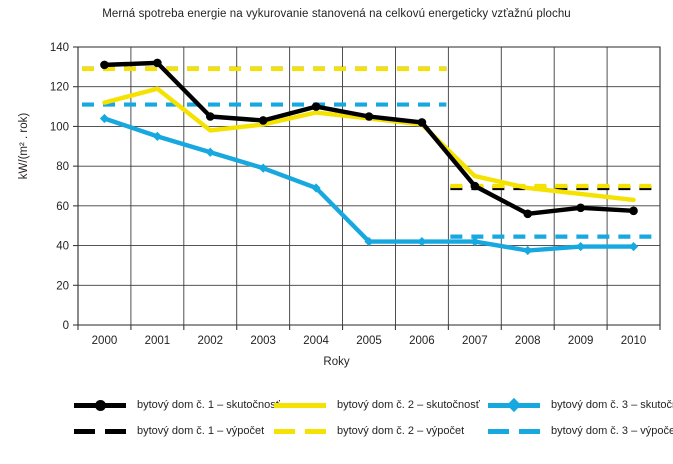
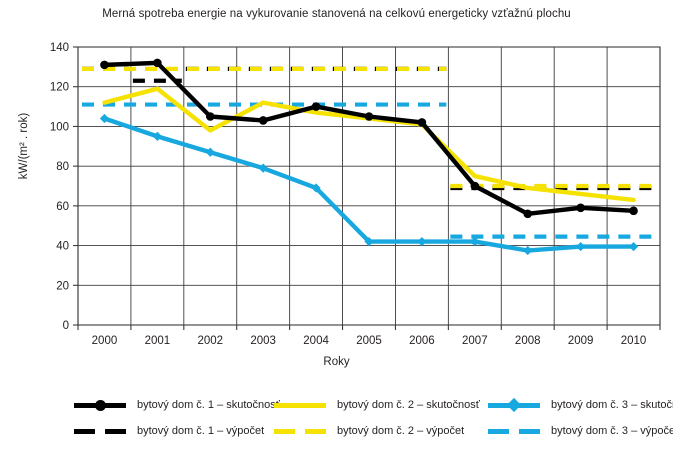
bytový dom č. 1 – výpočet/2001: 129 -> 123
bytový dom č. 2 – skutočnosť/2003: 101 -> 112
